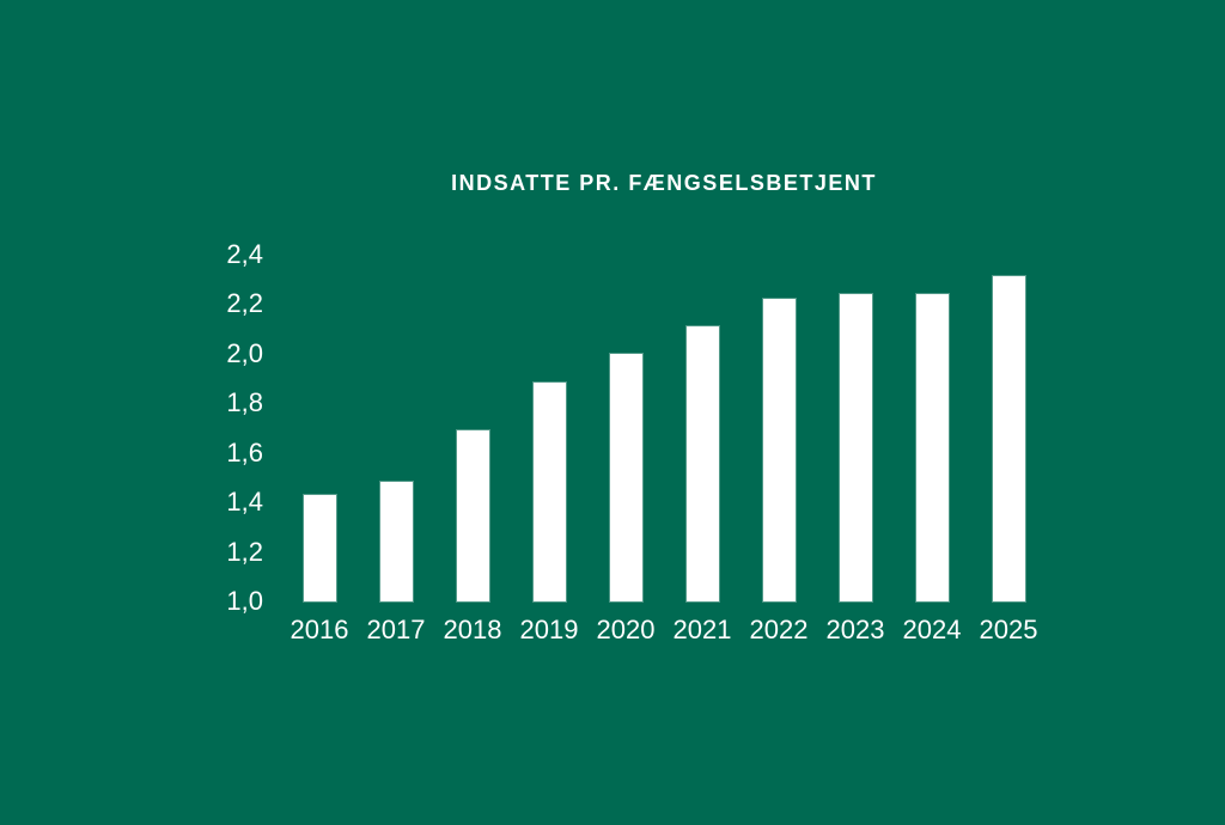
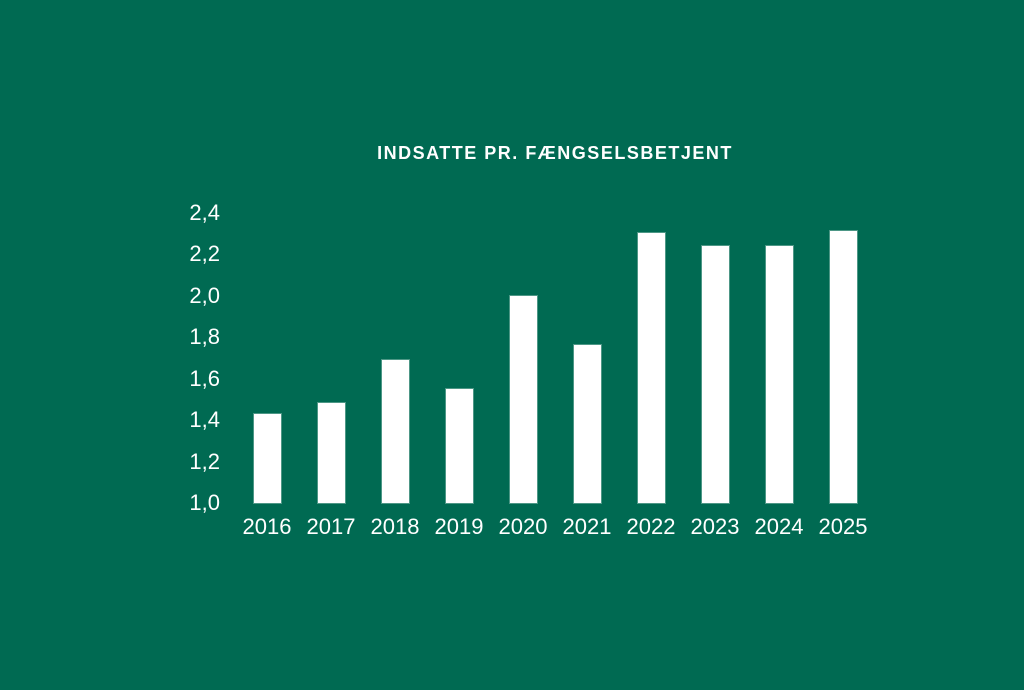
2019: 1,88 -> 1,55
2021: 2,11 -> 1,76
2022: 2,22 -> 2,30
